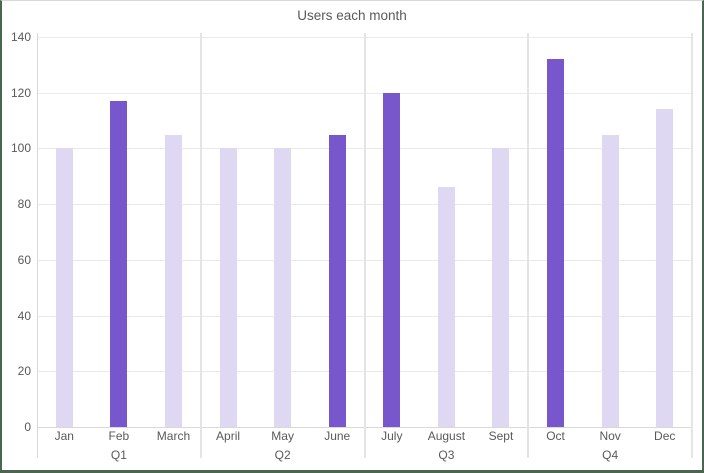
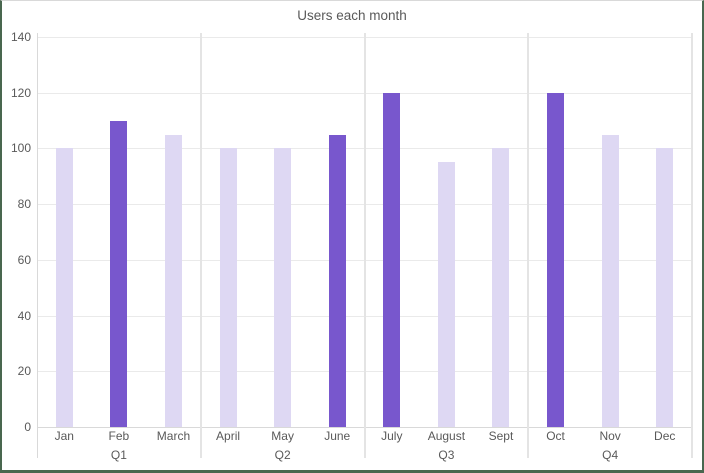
Feb: 117 -> 110
August: 86 -> 95
Oct: 132 -> 120
Dec: 114 -> 100
